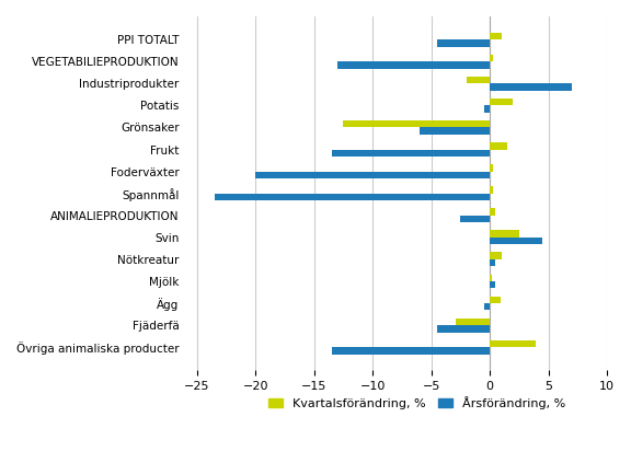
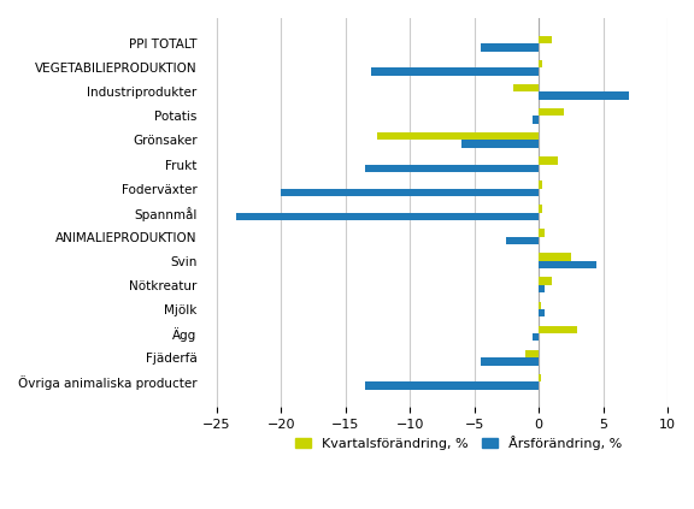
Kvartalsförändring, %/Ägg: 0.9 -> 3.0
Kvartalsförändring, %/Fjäderfä: -2.9 -> -1.0
Kvartalsförändring, %/Övriga animaliska producter: 3.9 -> 0.2
